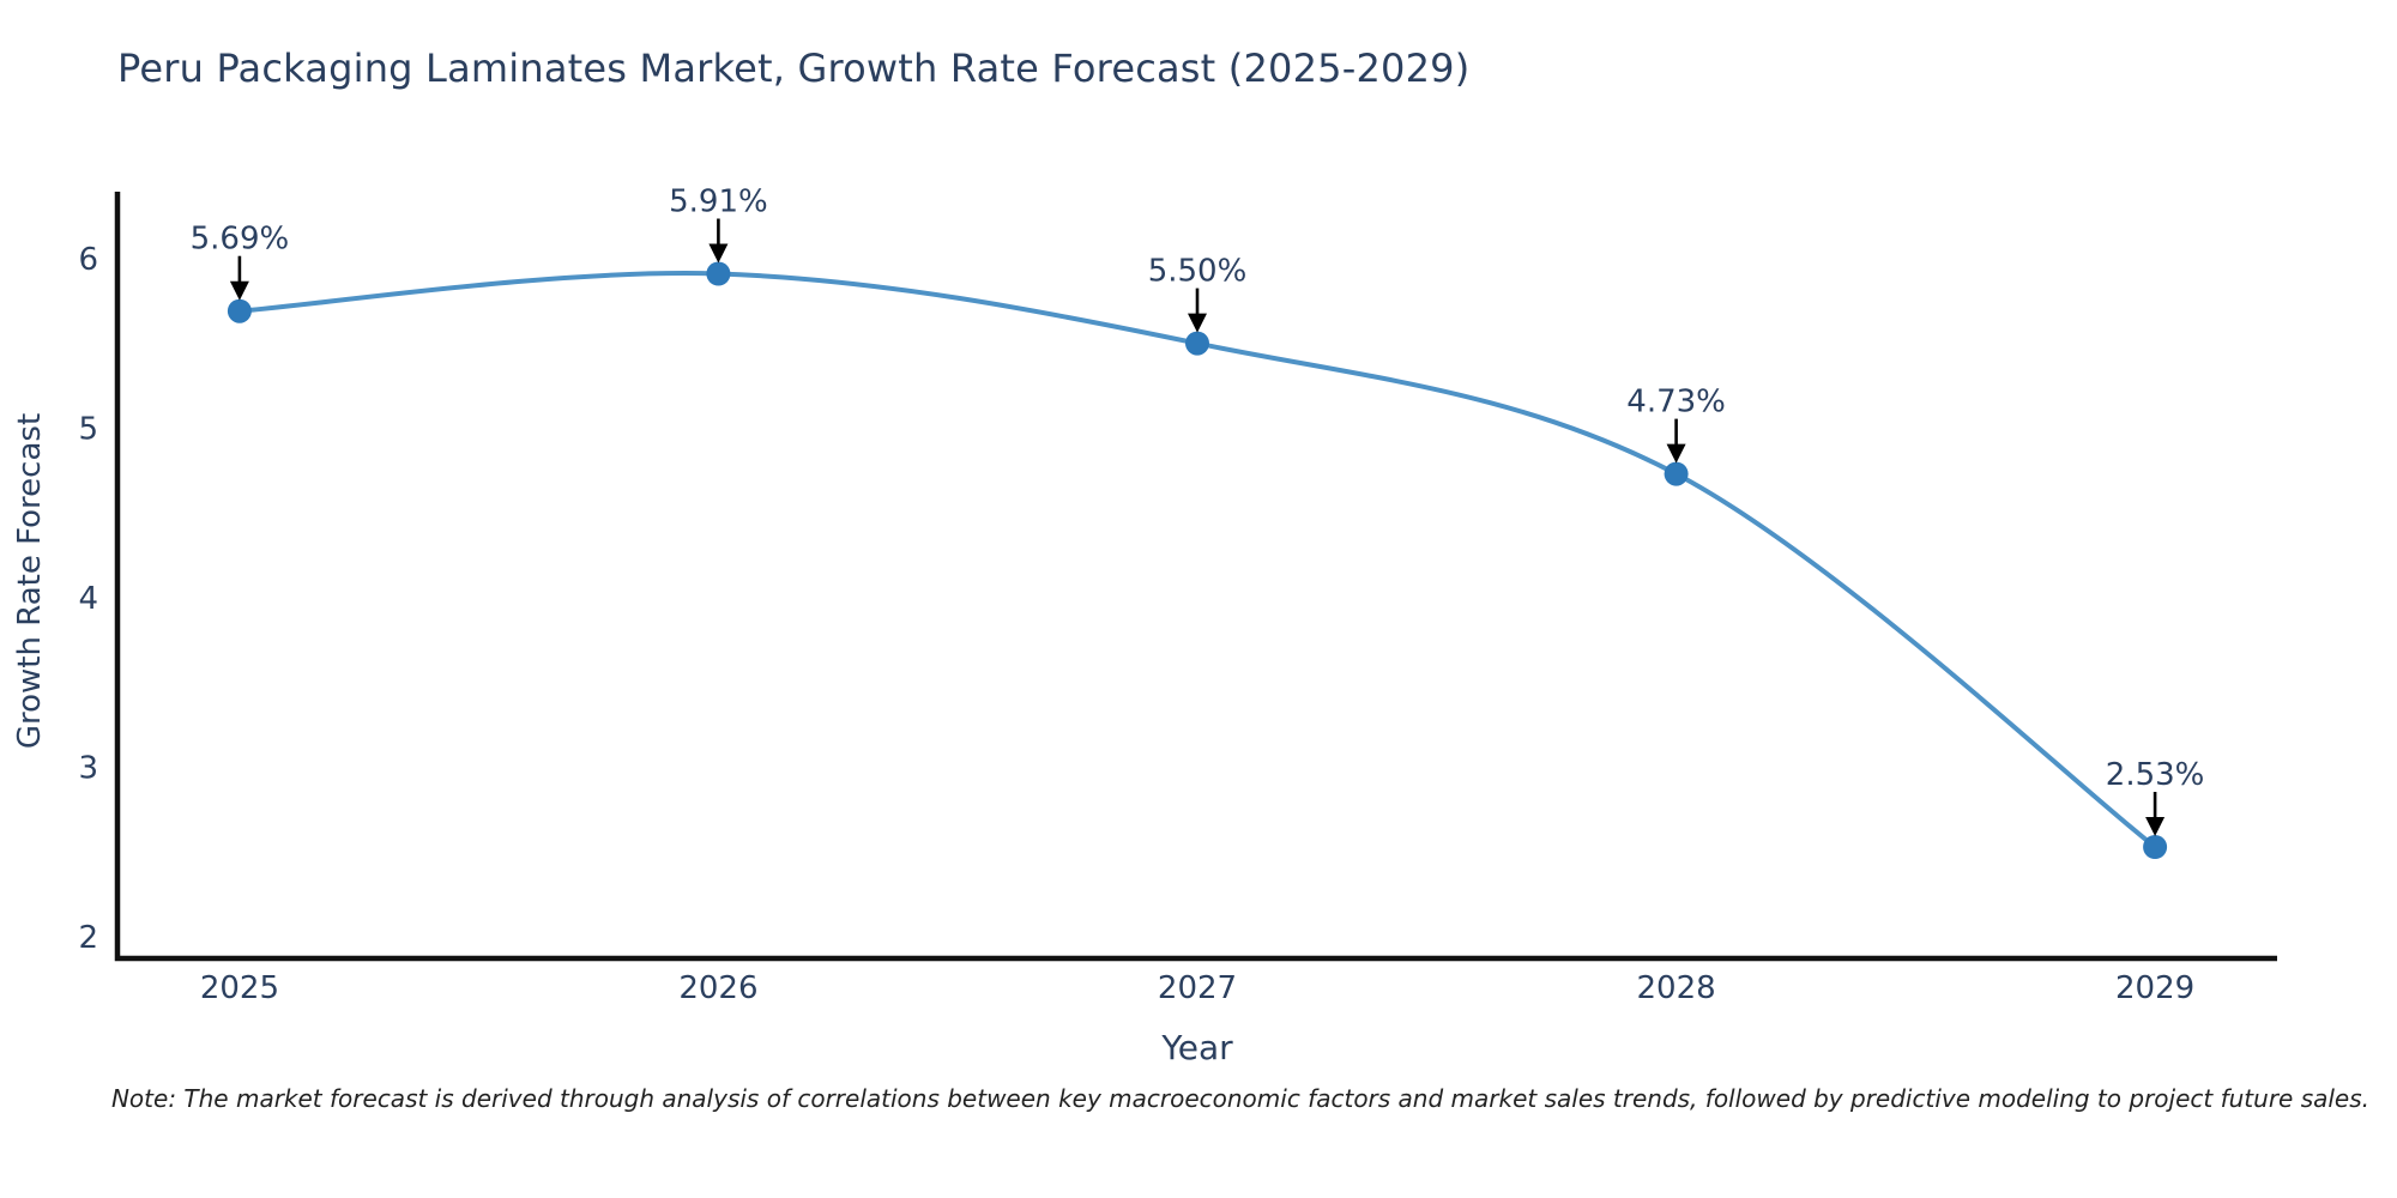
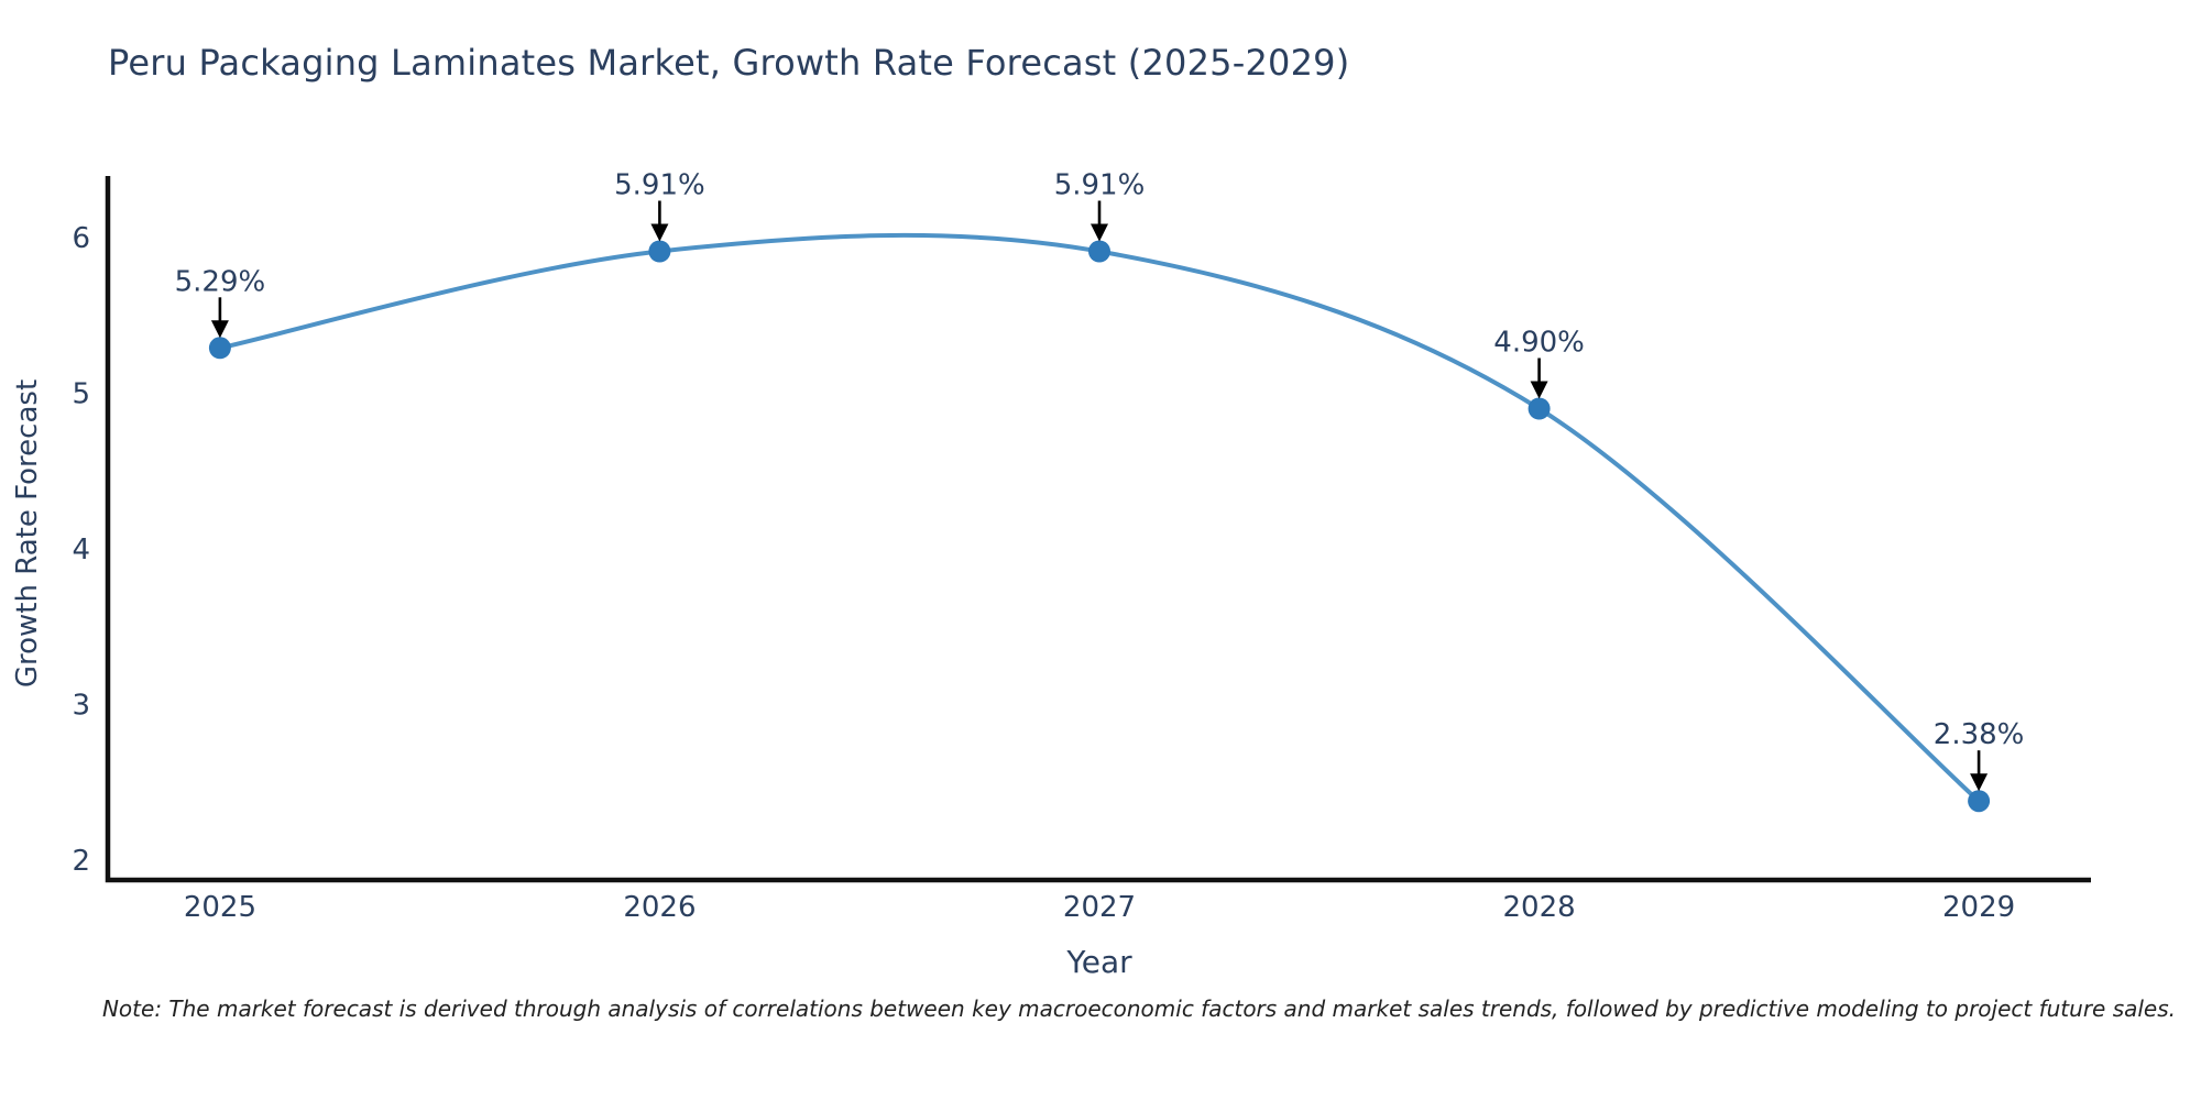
2025: 5.69% -> 5.29%
2027: 5.50% -> 5.91%
2028: 4.73% -> 4.90%
2029: 2.53% -> 2.38%
